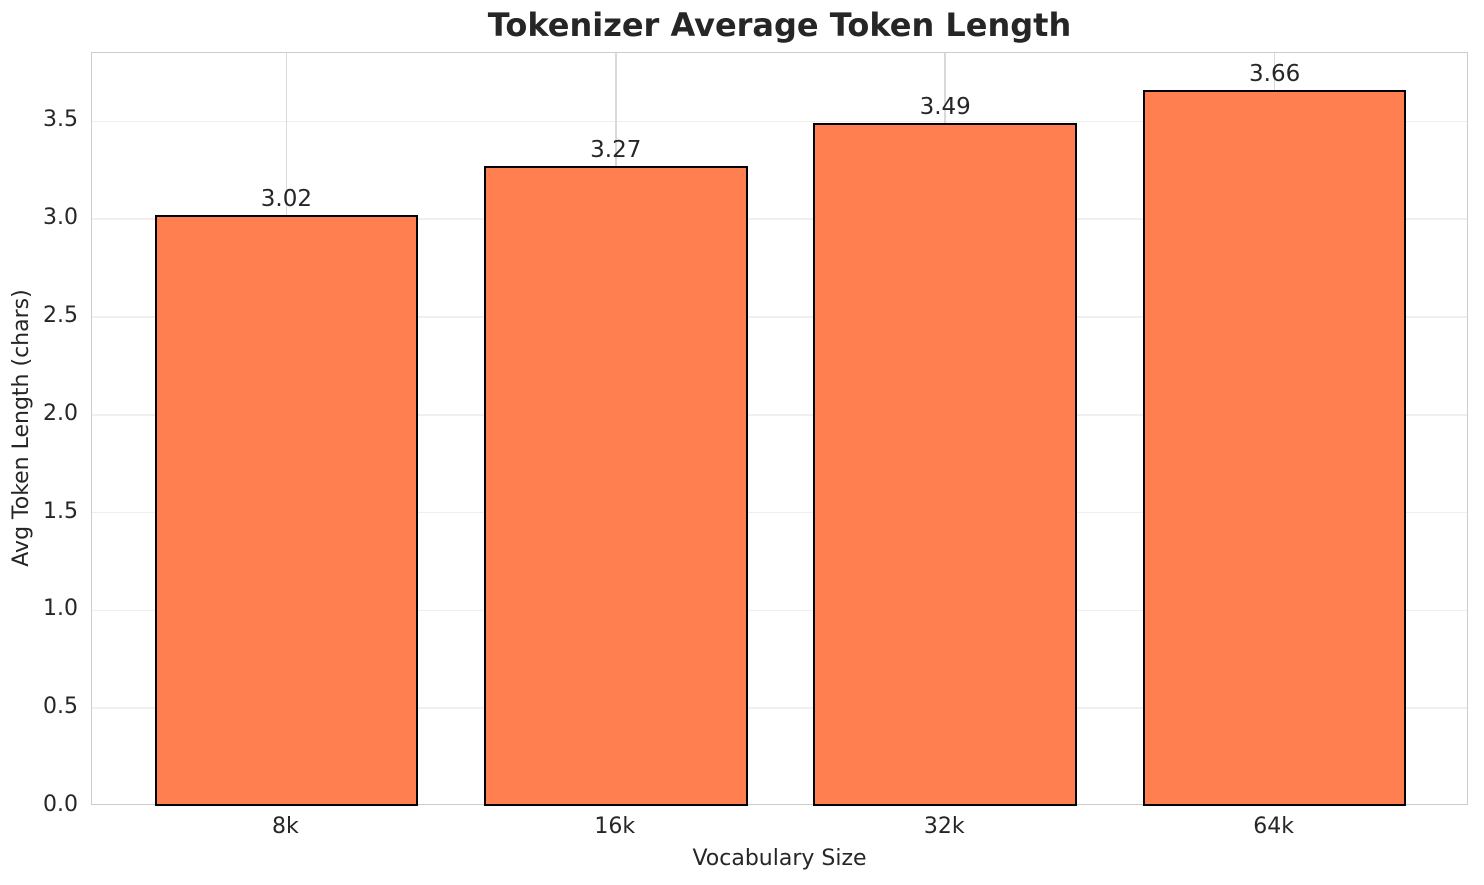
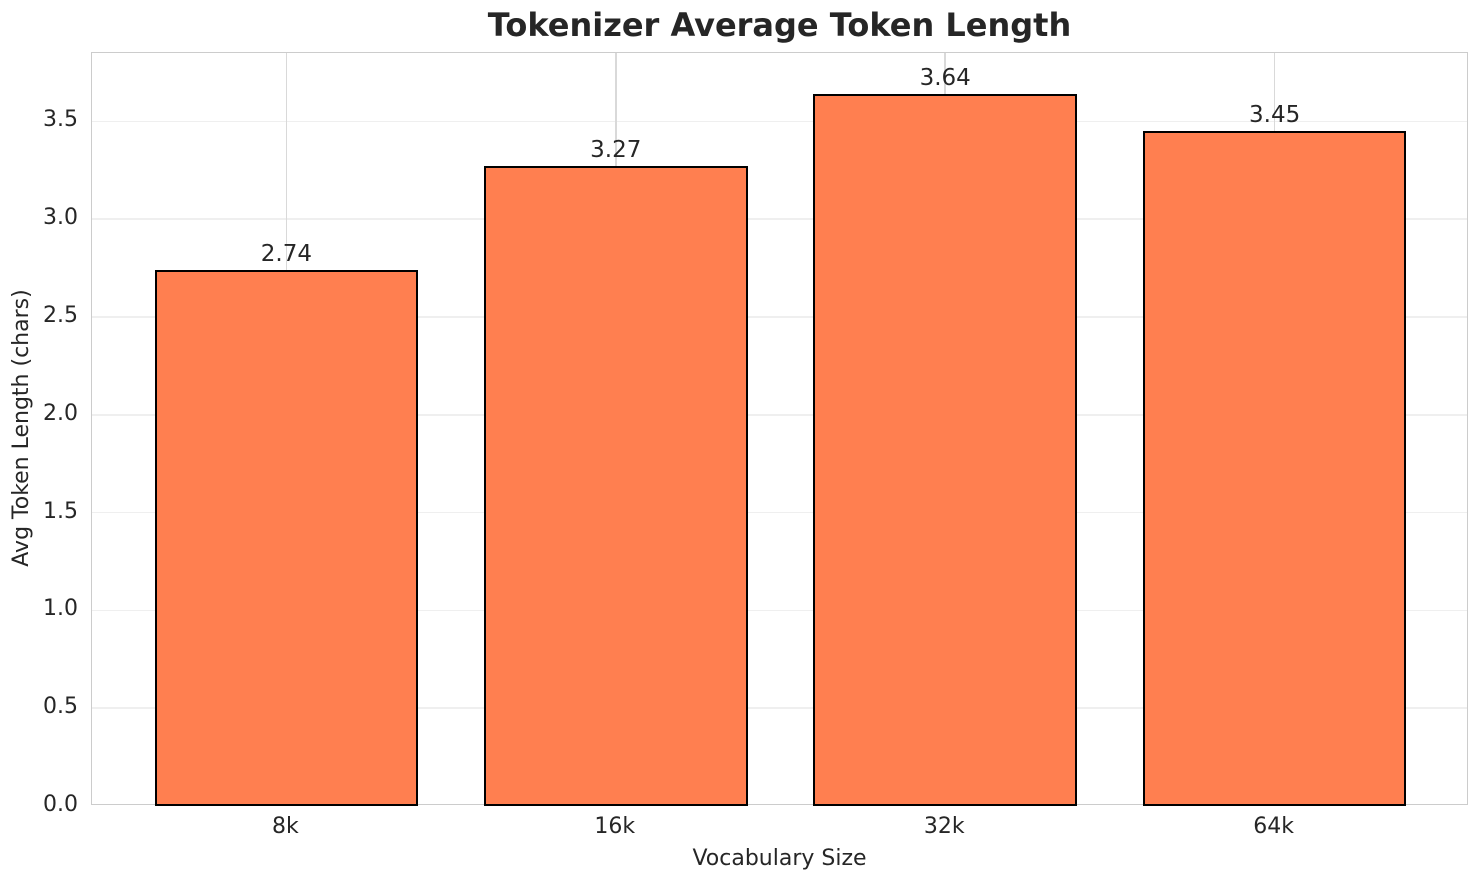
8k: 3.02 -> 2.74
32k: 3.49 -> 3.64
64k: 3.66 -> 3.45
